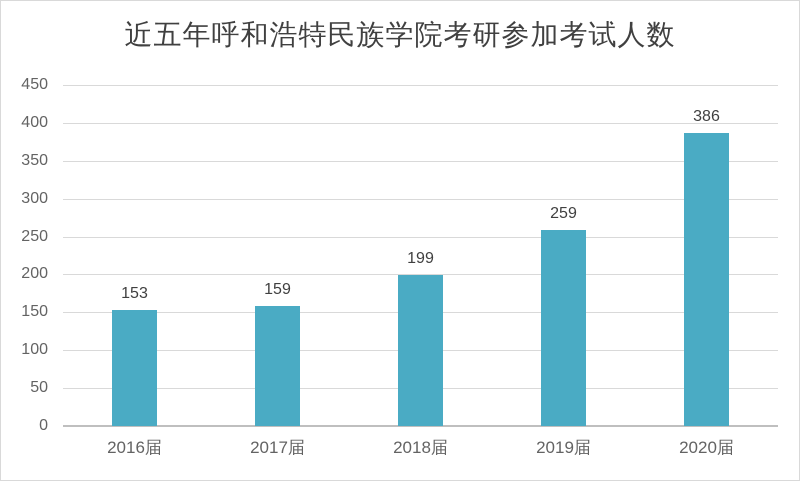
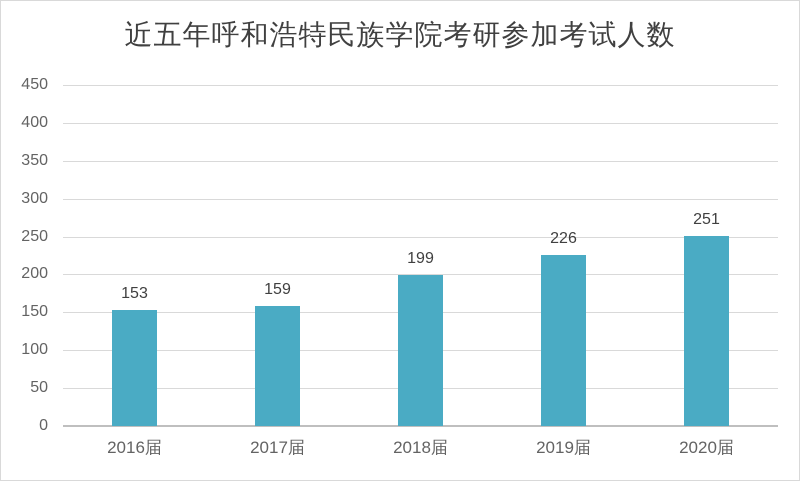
2019届: 259 -> 226
2020届: 386 -> 251
